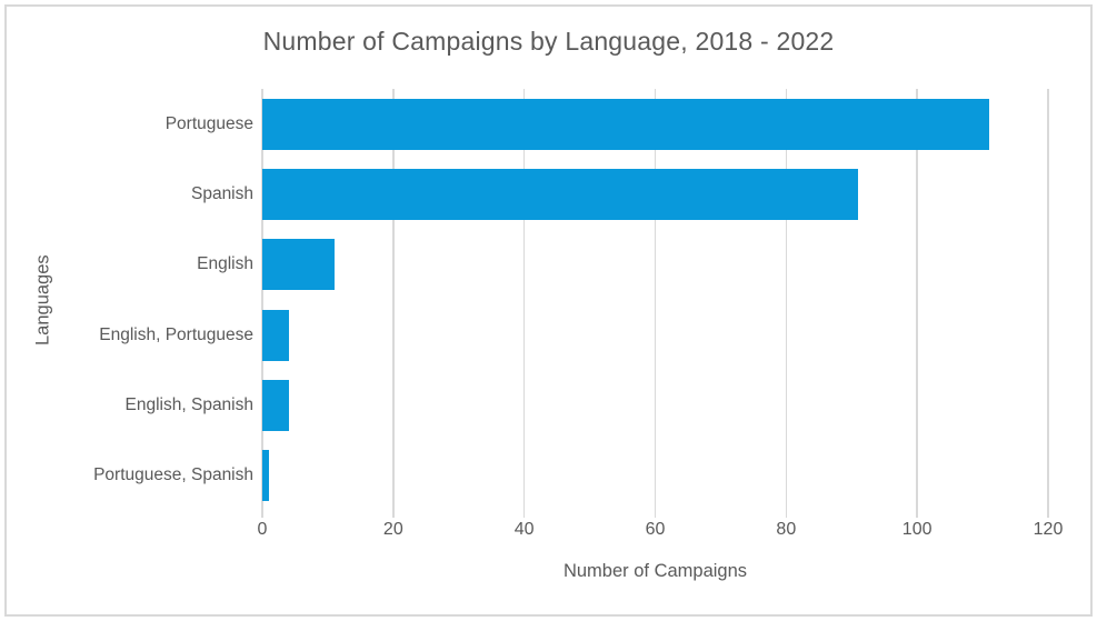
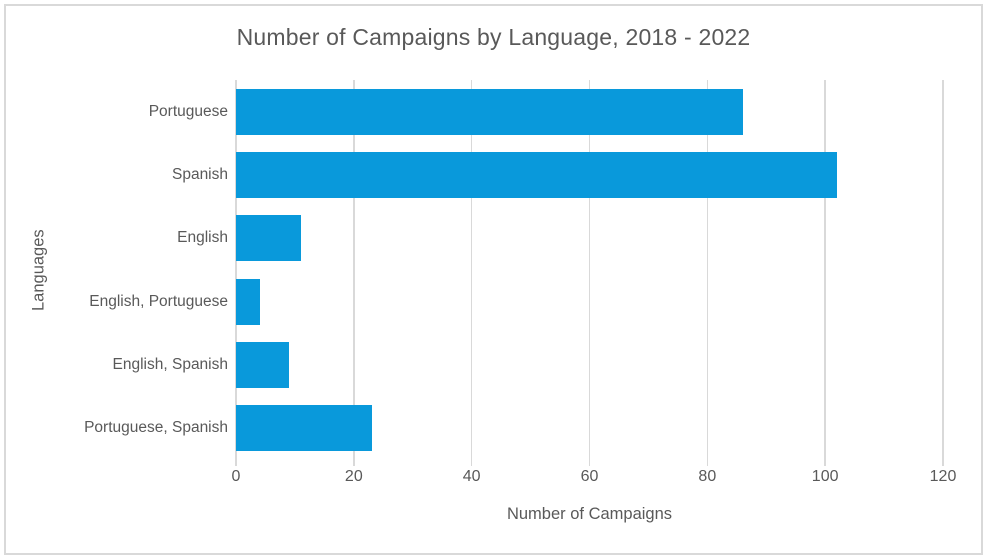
Portuguese: 111 -> 86
Spanish: 91 -> 102
English, Spanish: 4 -> 9
Portuguese, Spanish: 1 -> 23
